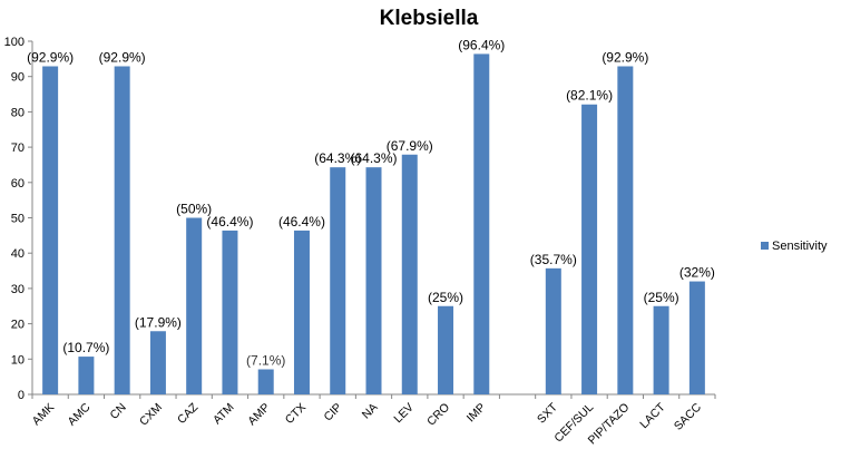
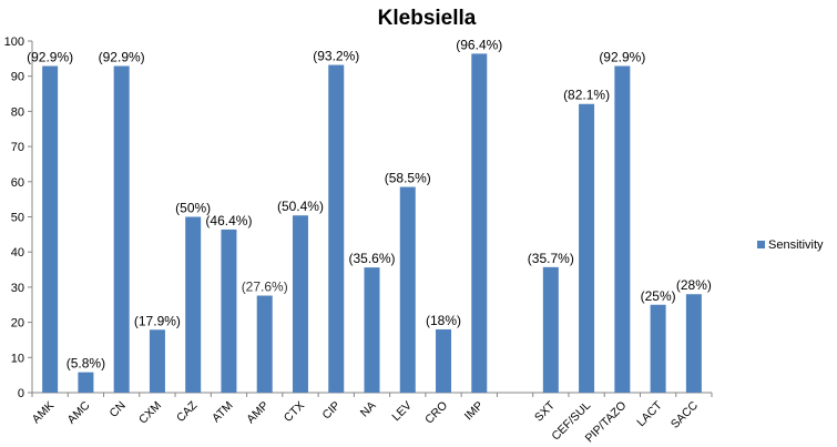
AMC: 10.7% -> 5.8%
AMP: 7.1% -> 27.6%
CTX: 46.4% -> 50.4%
CIP: 64.3% -> 93.2%
NA: 64.3% -> 35.6%
LEV: 67.9% -> 58.5%
CRO: 25% -> 18%
SACC: 32% -> 28%
